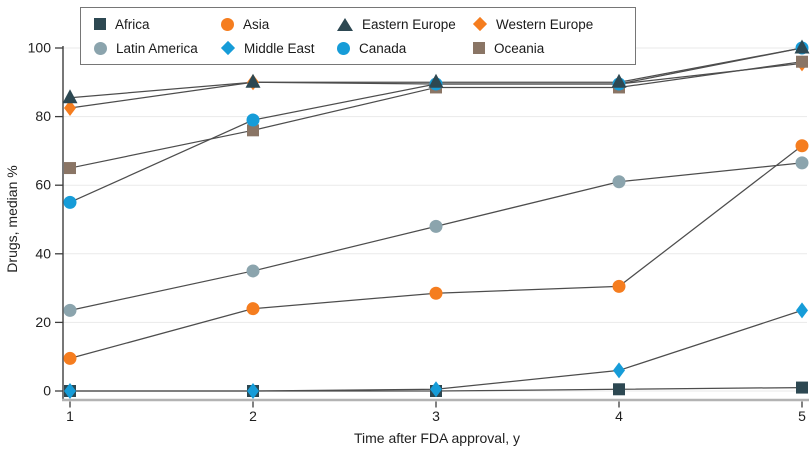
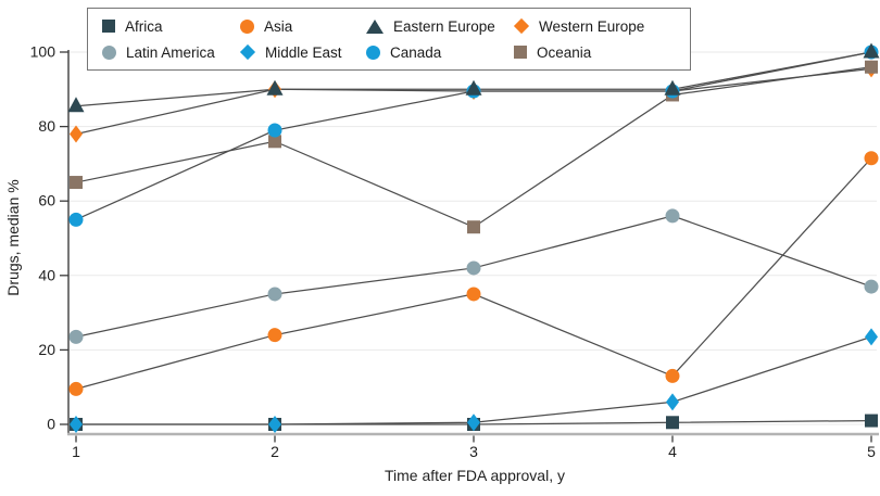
Western Europe/1: 82 -> 78
Oceania/3: 88 -> 53
Latin America/3: 48 -> 42
Asia/3: 28 -> 35
Latin America/4: 61 -> 56
Asia/4: 30 -> 13
Latin America/5: 66 -> 37
